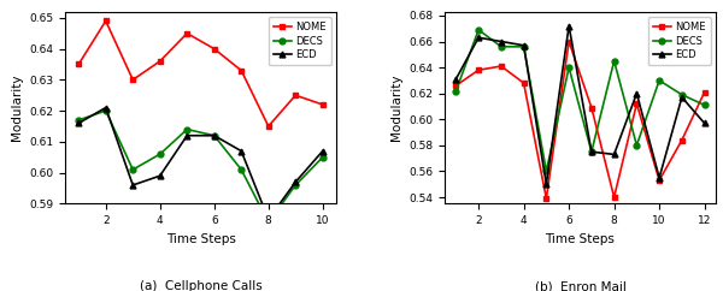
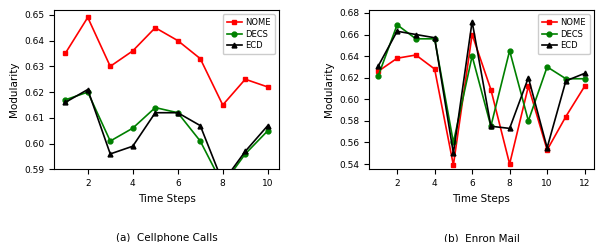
NOME/12: 0.621 -> 0.612
DECS/12: 0.611 -> 0.619
ECD/12: 0.597 -> 0.624
